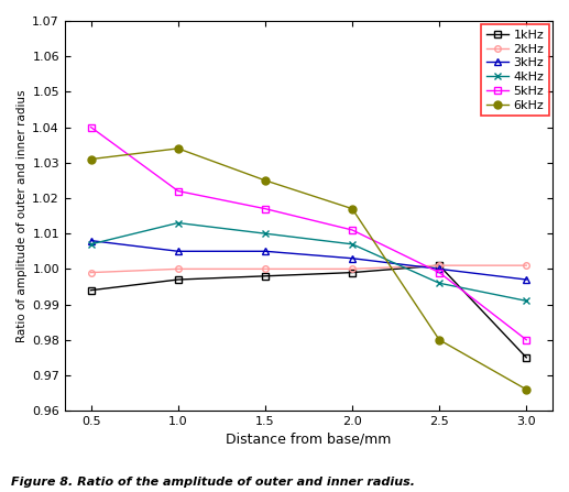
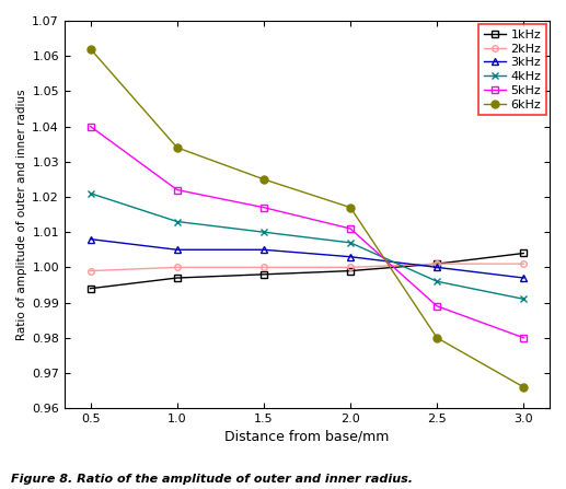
4kHz/0.5: 1.007 -> 1.021
6kHz/0.5: 1.031 -> 1.062
5kHz/2.5: 0.999 -> 0.989
1kHz/3.0: 0.975 -> 1.004
